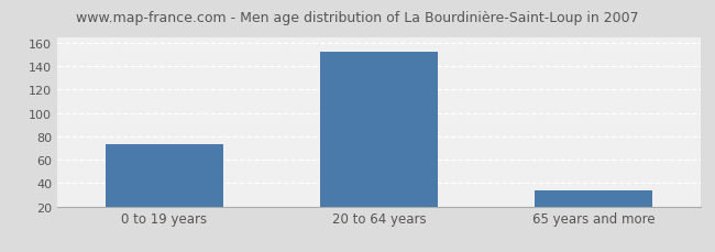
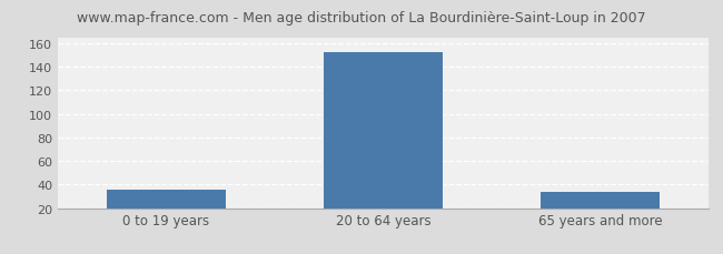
0 to 19 years: 73 -> 36
